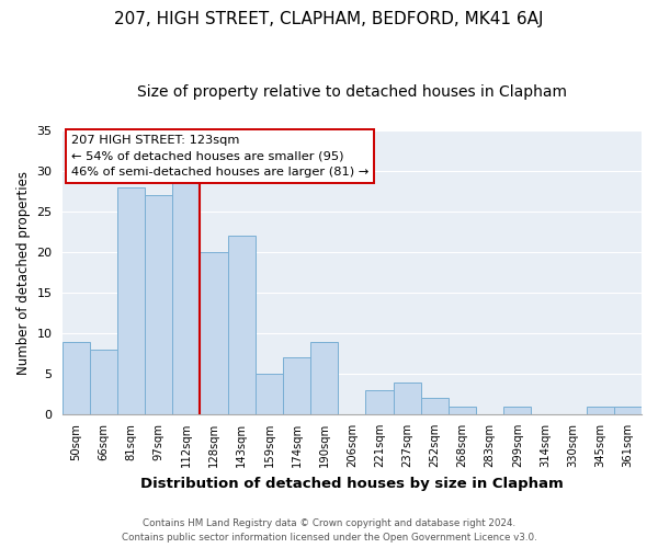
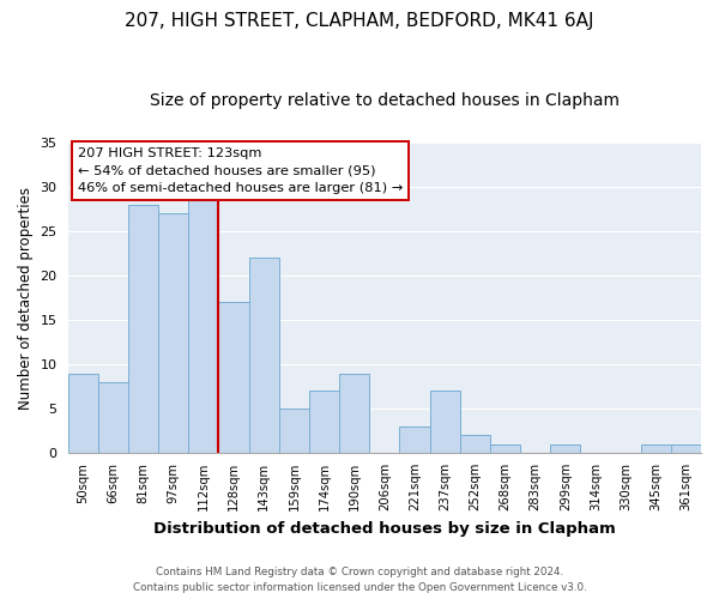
128sqm: 20 -> 17
237sqm: 4 -> 7
